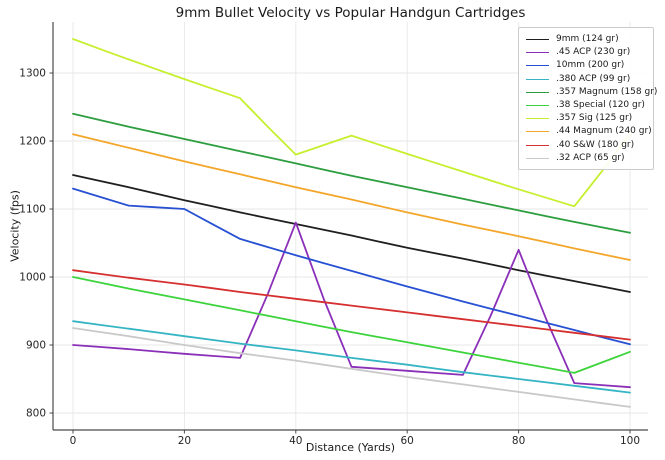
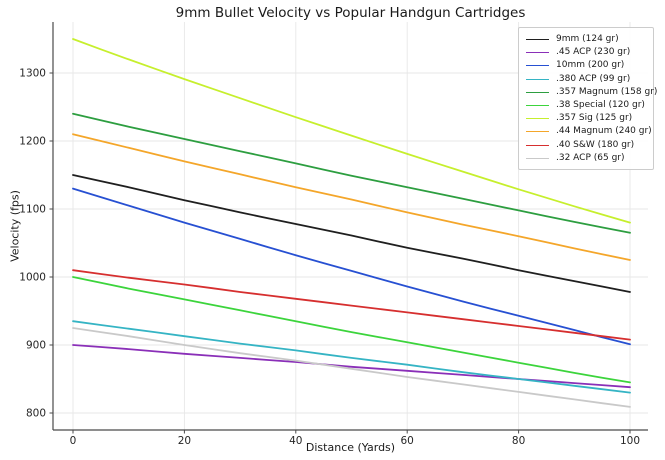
10mm (200 gr)/20: 1100 -> 1080
.45 ACP (230 gr)/40: 1080 -> 880
.357 Sig (125 gr)/40: 1180 -> 1240
.45 ACP (230 gr)/80: 1040 -> 850
.38 Special (120 gr)/100: 890 -> 840
.357 Sig (125 gr)/100: 1210 -> 1080
